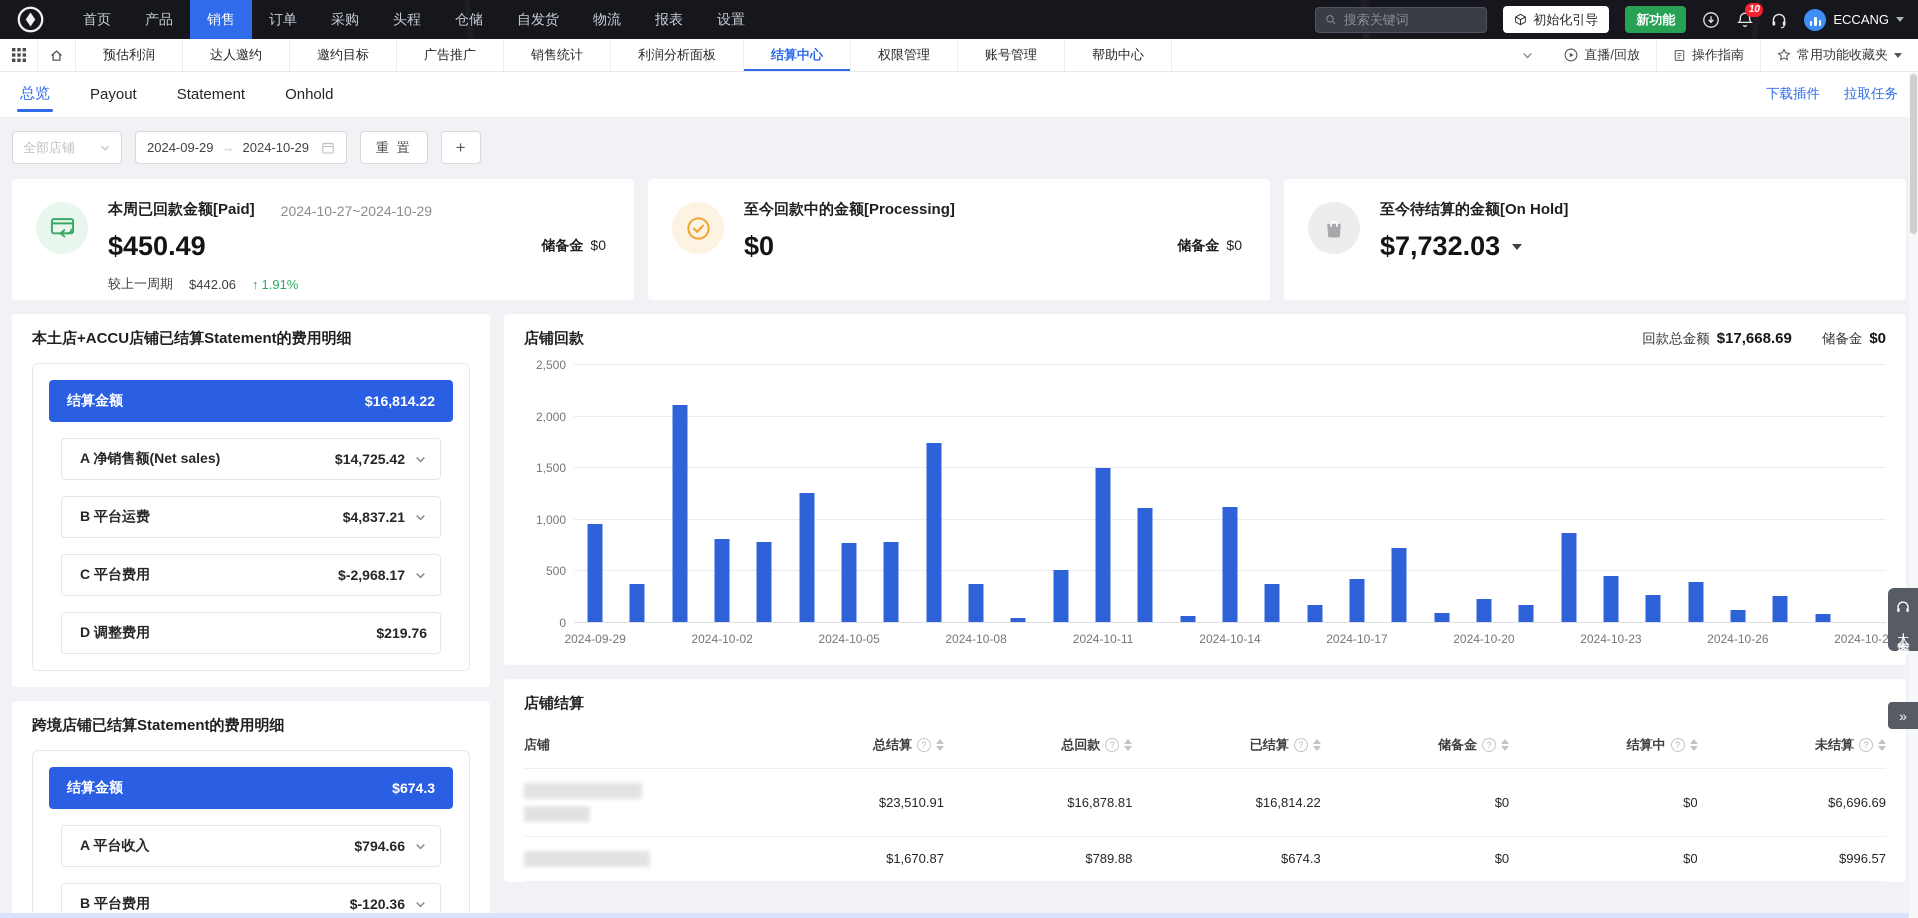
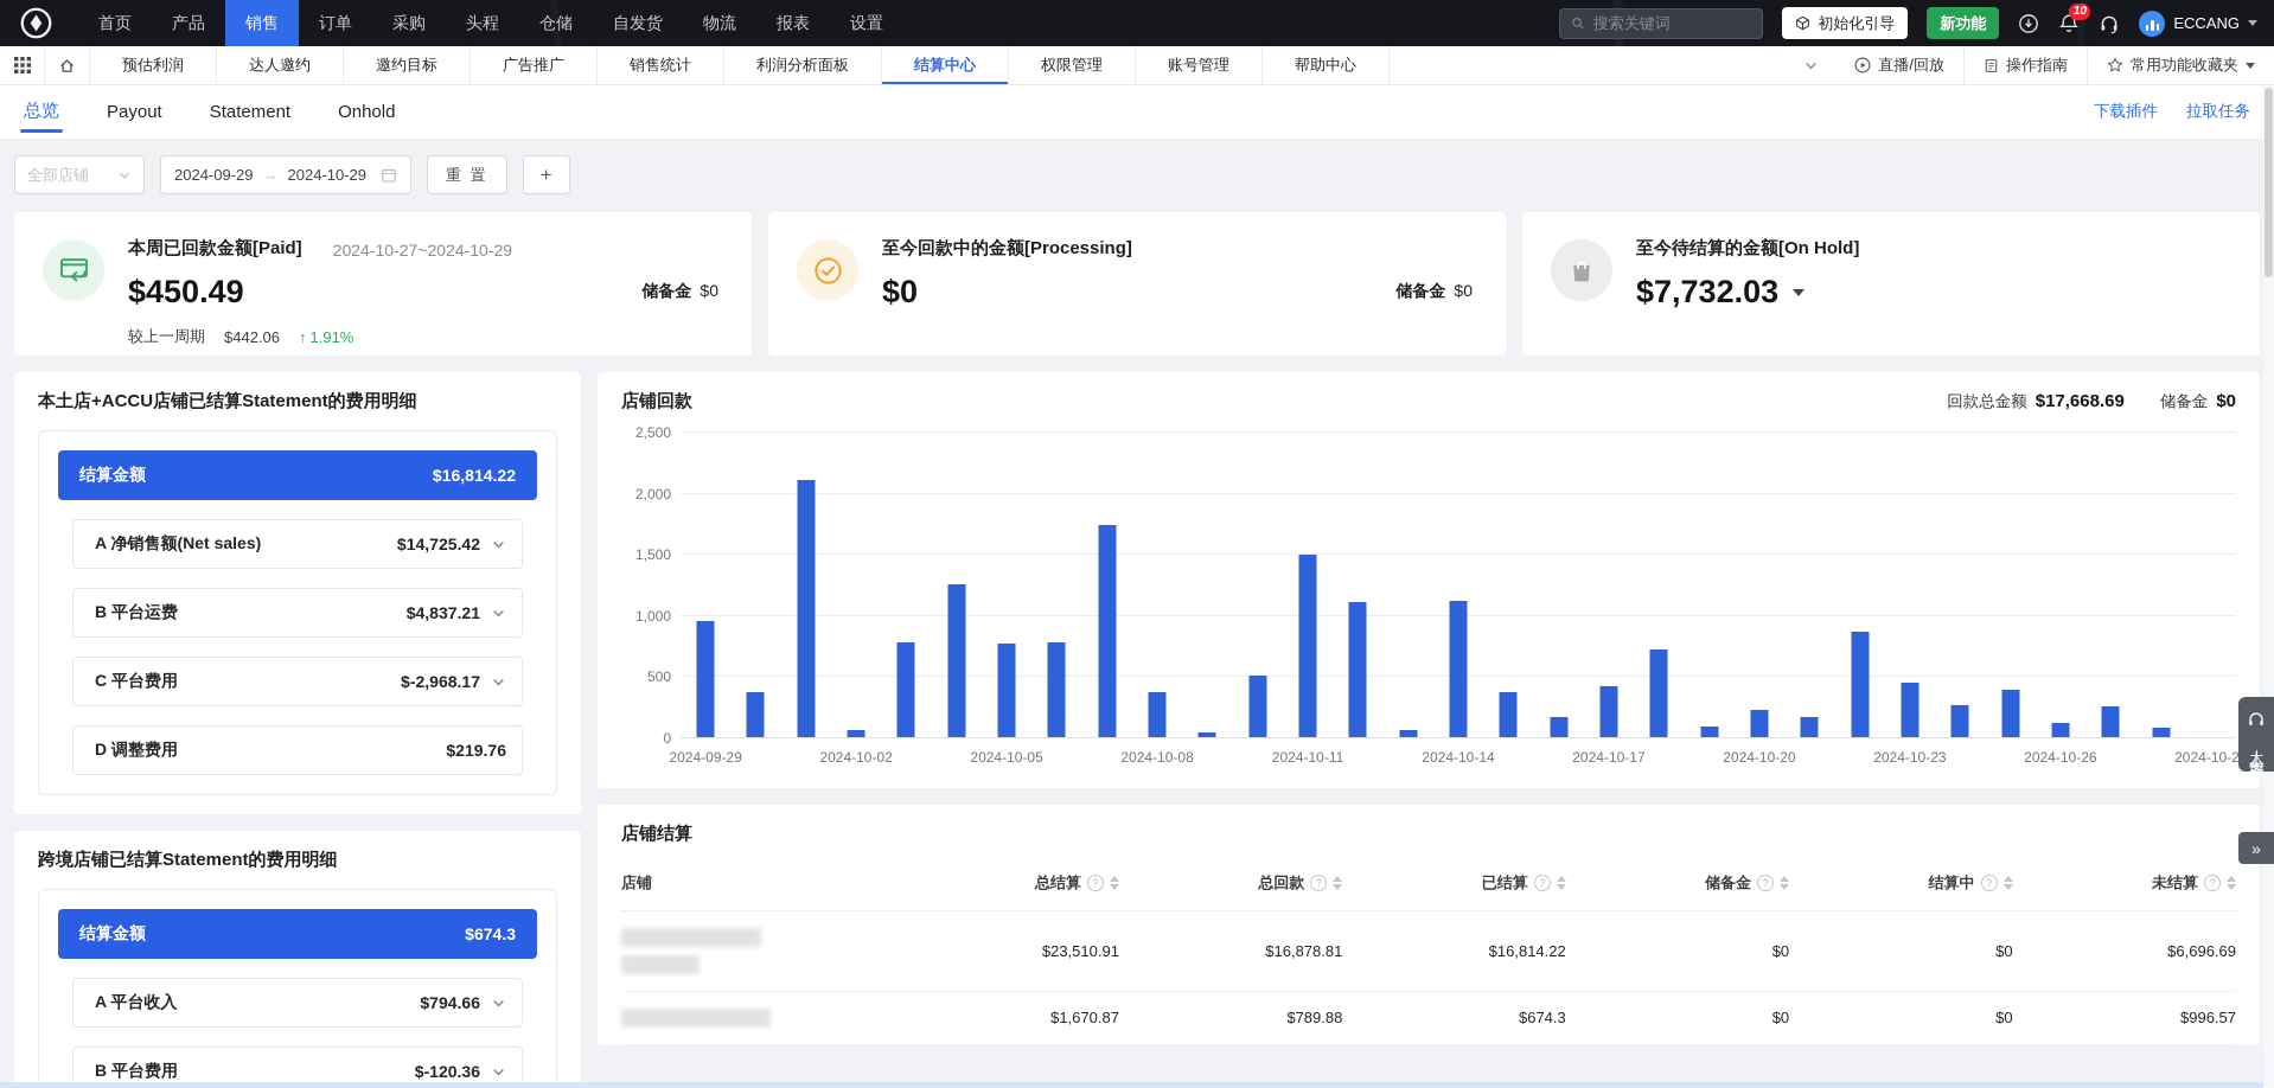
2024-10-02: 800 -> 60
